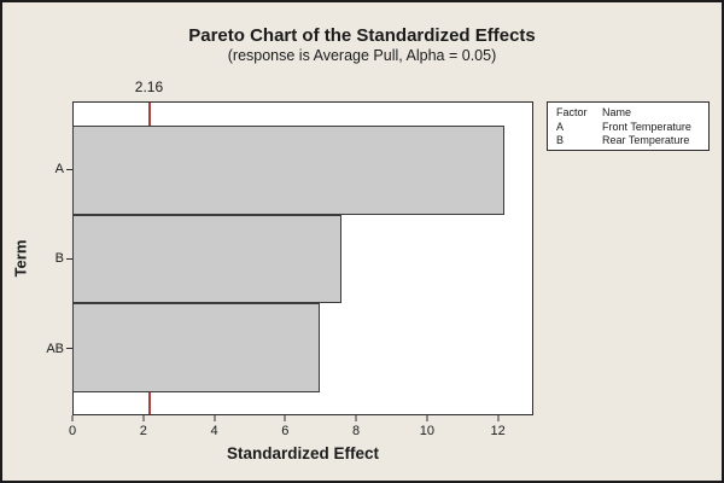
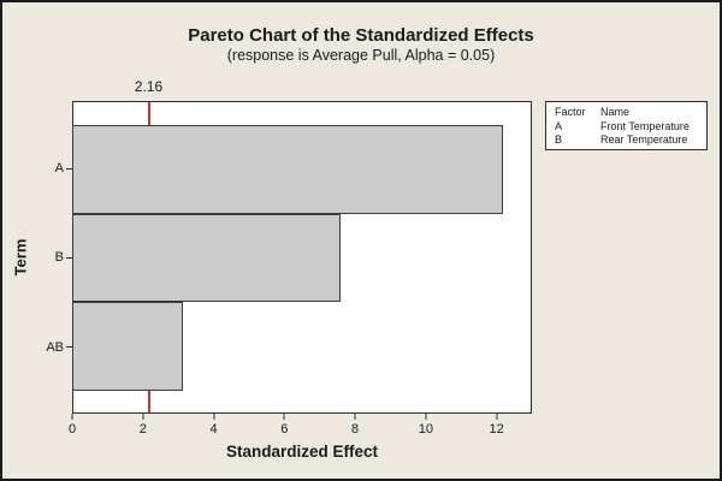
AB: 7.0 -> 3.1
